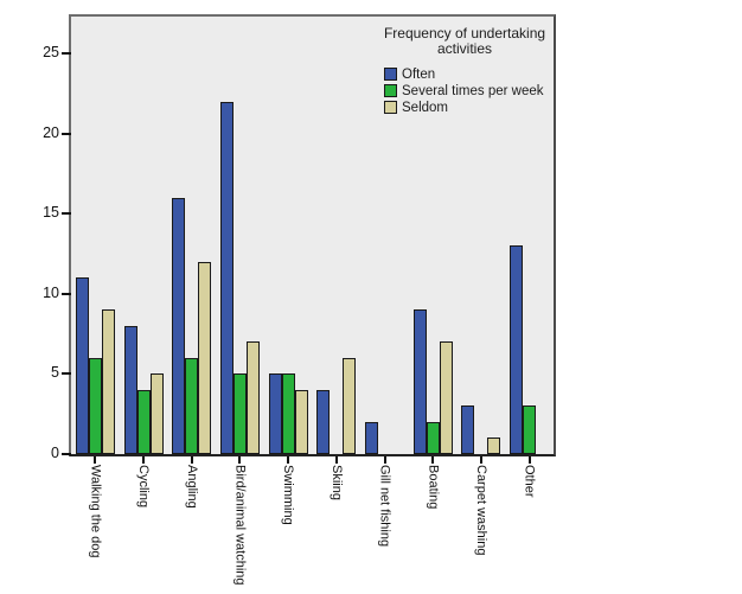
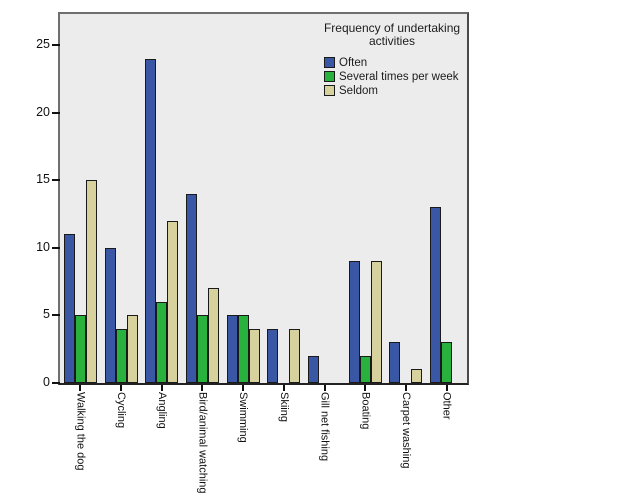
Several times per week/Walking the dog: 6 -> 5
Seldom/Walking the dog: 9 -> 15
Often/Cycling: 8 -> 10
Often/Angling: 16 -> 24
Often/Bird/animal watching: 22 -> 14
Seldom/Skiing: 6 -> 4
Seldom/Boating: 7 -> 9
